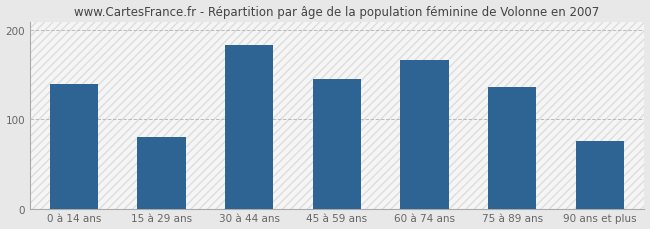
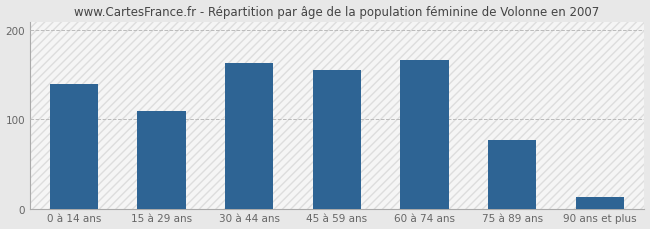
15 à 29 ans: 80 -> 109
30 à 44 ans: 184 -> 163
45 à 59 ans: 146 -> 156
75 à 89 ans: 136 -> 77
90 ans et plus: 76 -> 13
